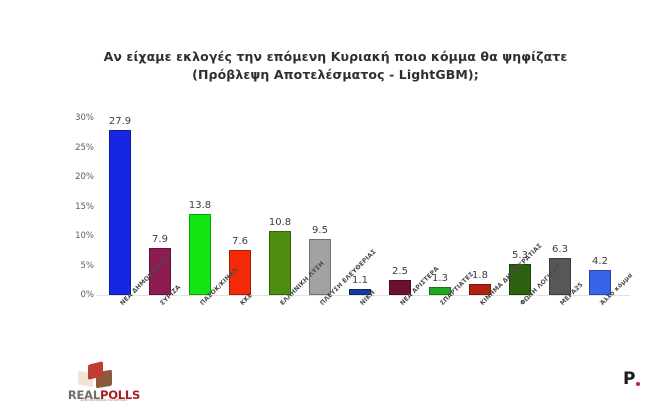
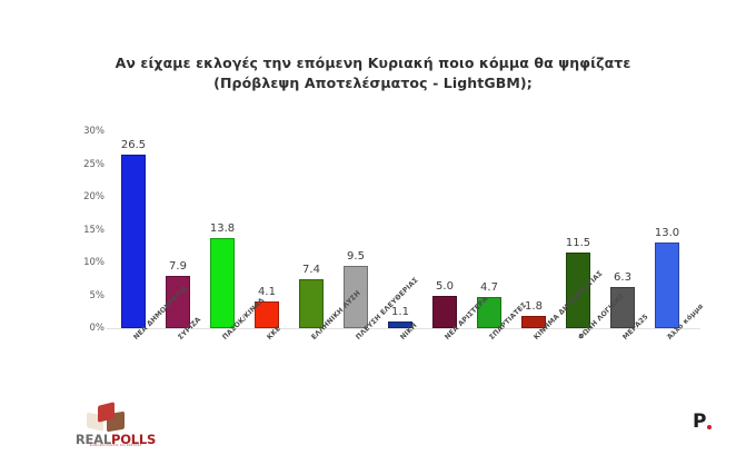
ΝΕΑ ΔΗΜΟΚΡΑΤΙΑ: 27.9 -> 26.5
ΚΚΕ: 7.6 -> 4.1
ΕΛΛΗΝΙΚΗ ΛΥΣΗ: 10.8 -> 7.4
ΝΕΑ ΑΡΙΣΤΕΡΑ: 2.5 -> 5.0
ΣΠΑΡΤΙΑΤΕΣ: 1.3 -> 4.7
ΦΩΝΗ ΛΟΓΙΚΗΣ: 5.3 -> 11.5
Άλλο κόμμα: 4.2 -> 13.0
